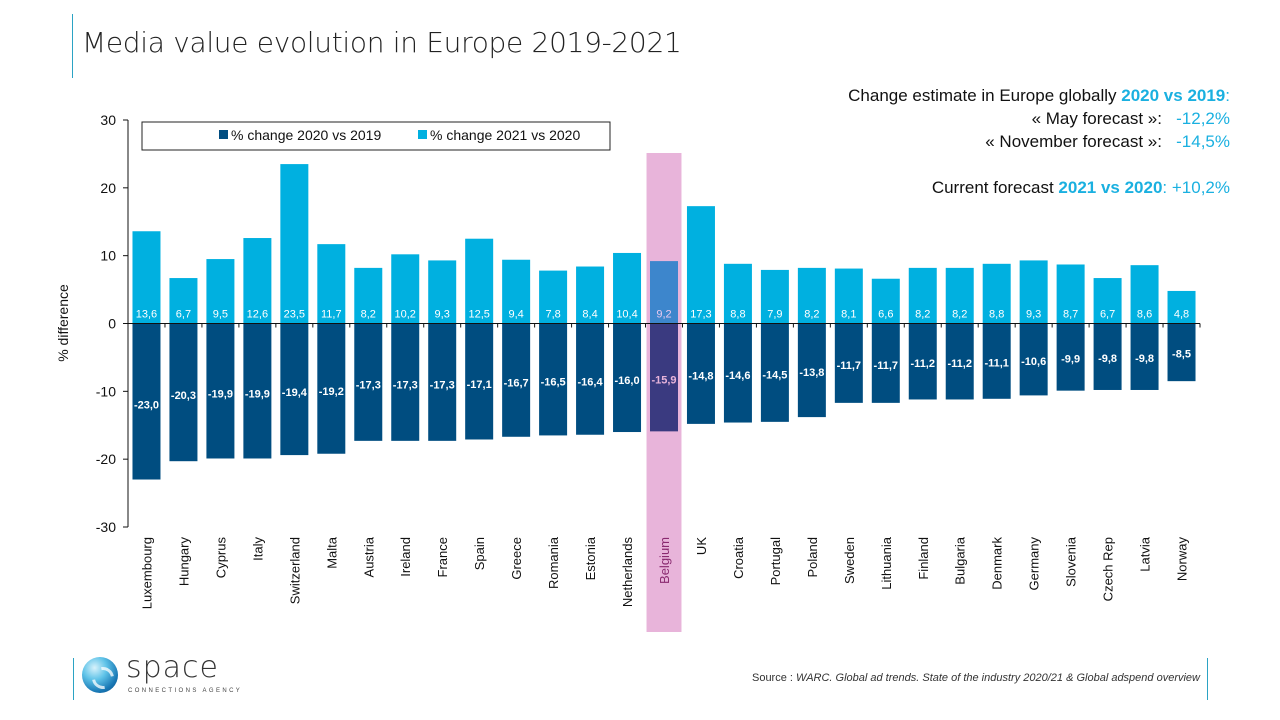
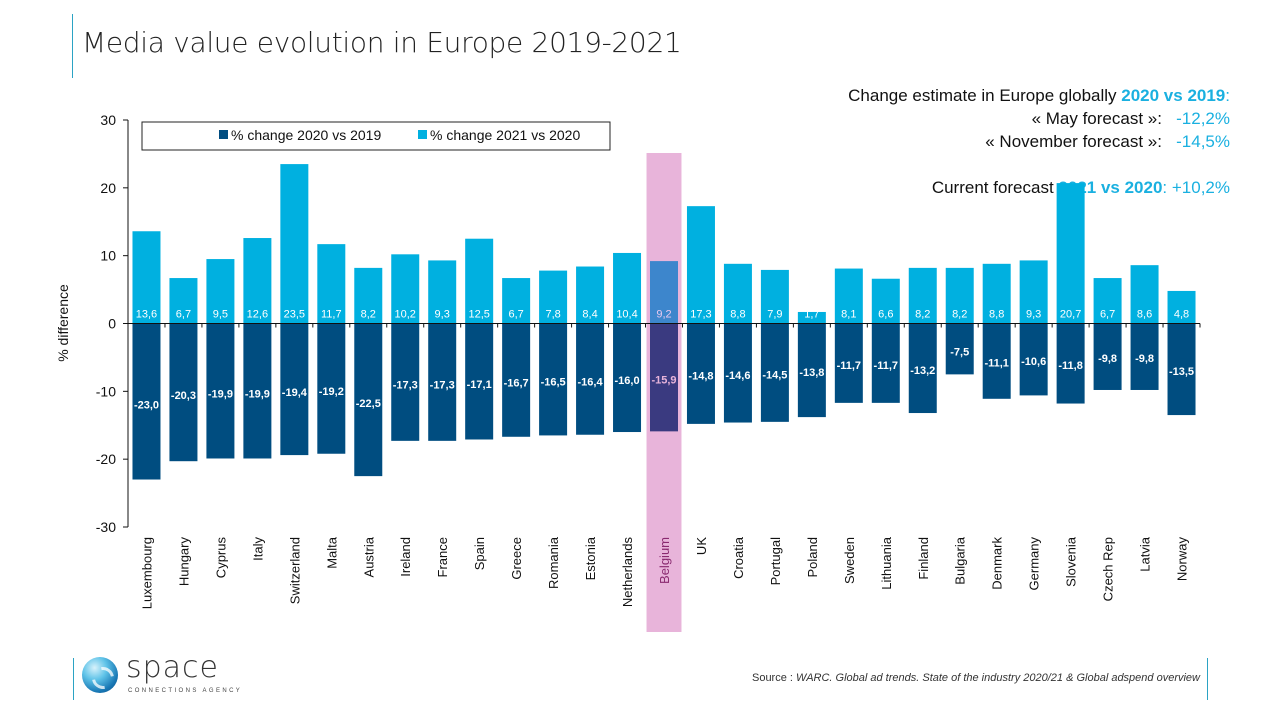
% change 2020 vs 2019/Austria: -17,3 -> -22,5
% change 2021 vs 2020/Greece: 9,4 -> 6,7
% change 2021 vs 2020/Poland: 8,2 -> 1,7
% change 2020 vs 2019/Finland: -11,2 -> -13,2
% change 2020 vs 2019/Bulgaria: -11,2 -> -7,5
% change 2020 vs 2019/Slovenia: -9,9 -> -11,8
% change 2021 vs 2020/Slovenia: 8,7 -> 20,7
% change 2020 vs 2019/Norway: -8,5 -> -13,5
